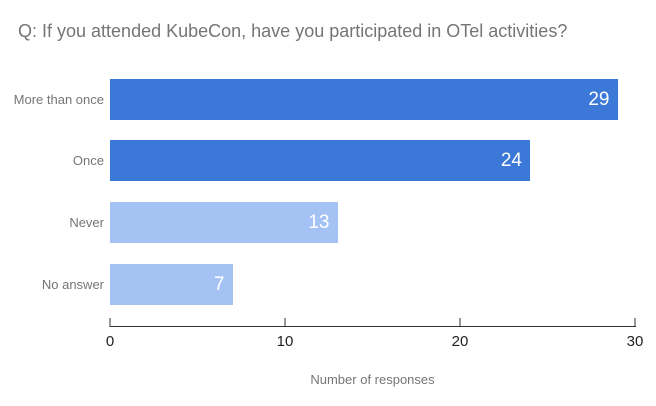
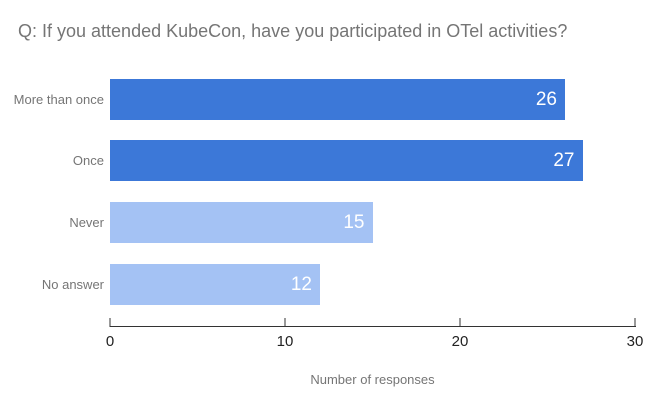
More than once: 29 -> 26
Once: 24 -> 27
Never: 13 -> 15
No answer: 7 -> 12
